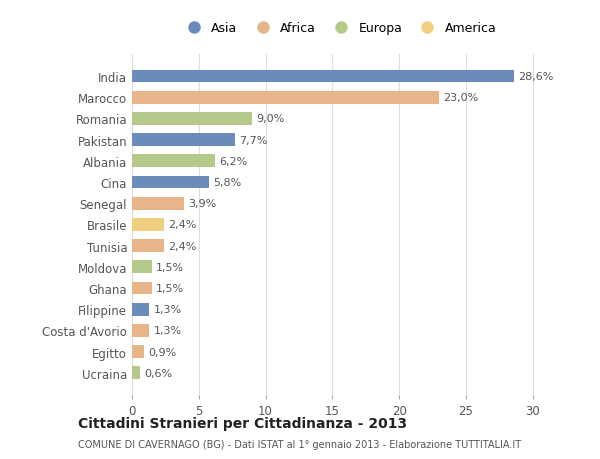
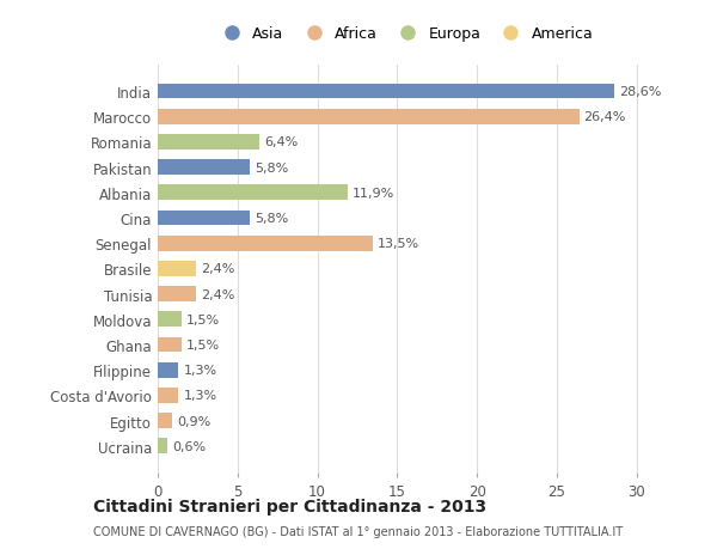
Marocco: 23,0% -> 26,4%
Romania: 9,0% -> 6,4%
Pakistan: 7,7% -> 5,8%
Albania: 6,2% -> 11,9%
Senegal: 3,9% -> 13,5%
